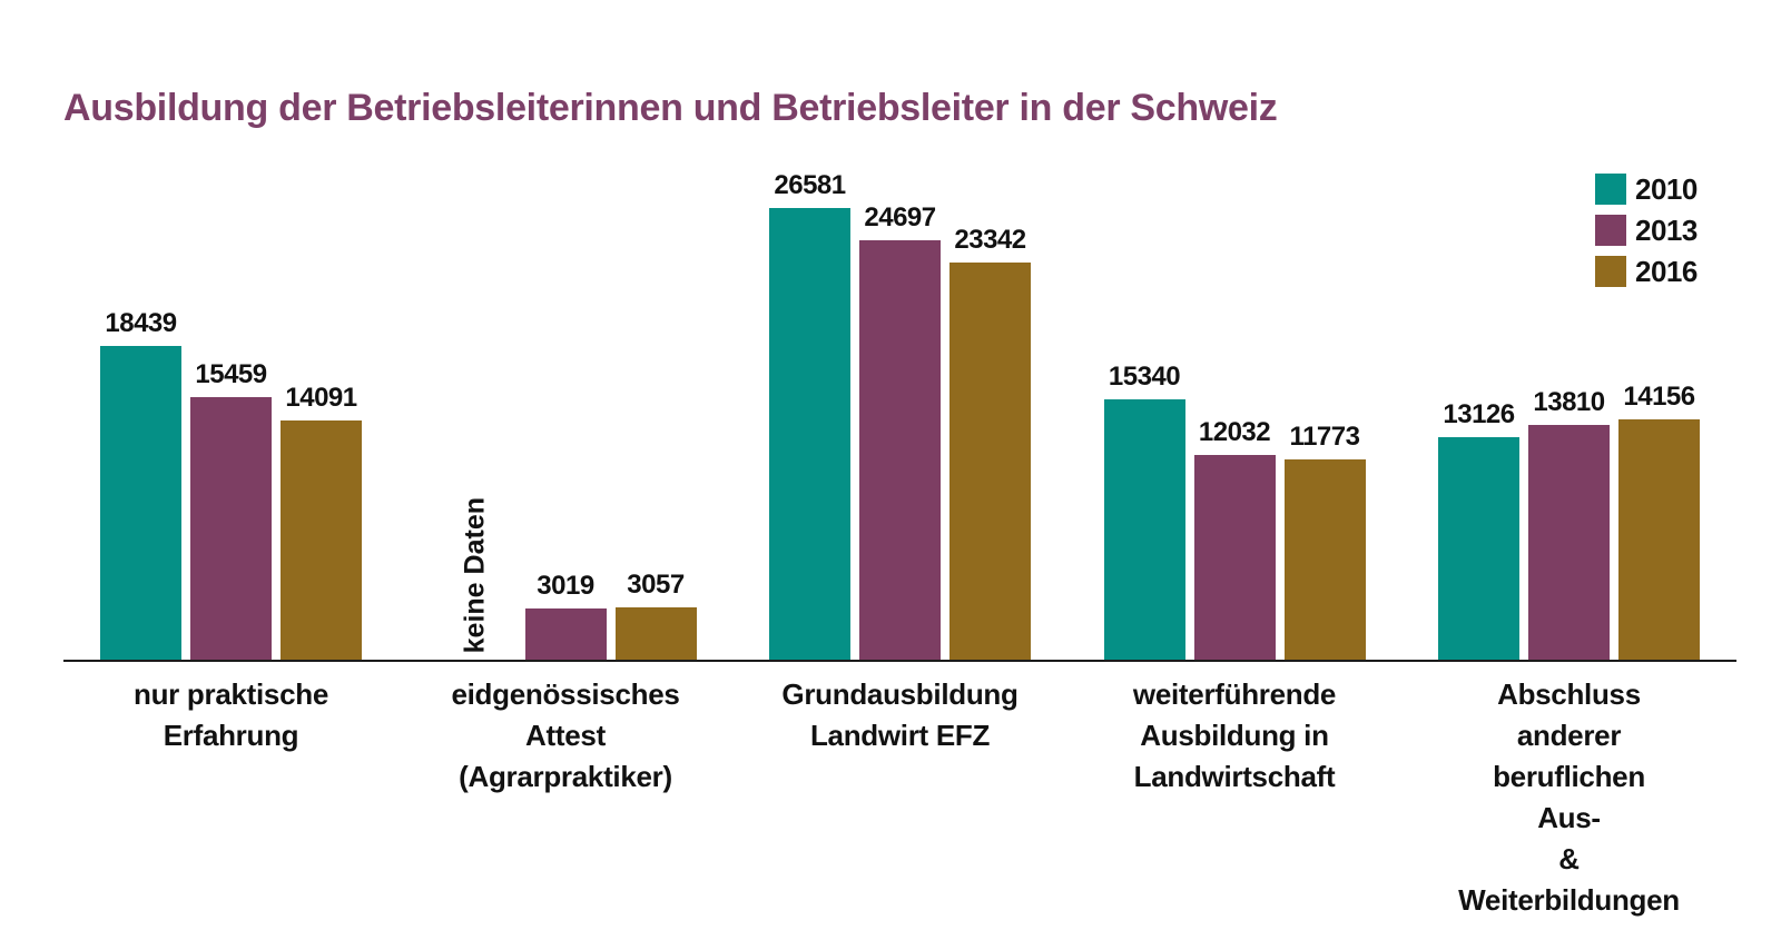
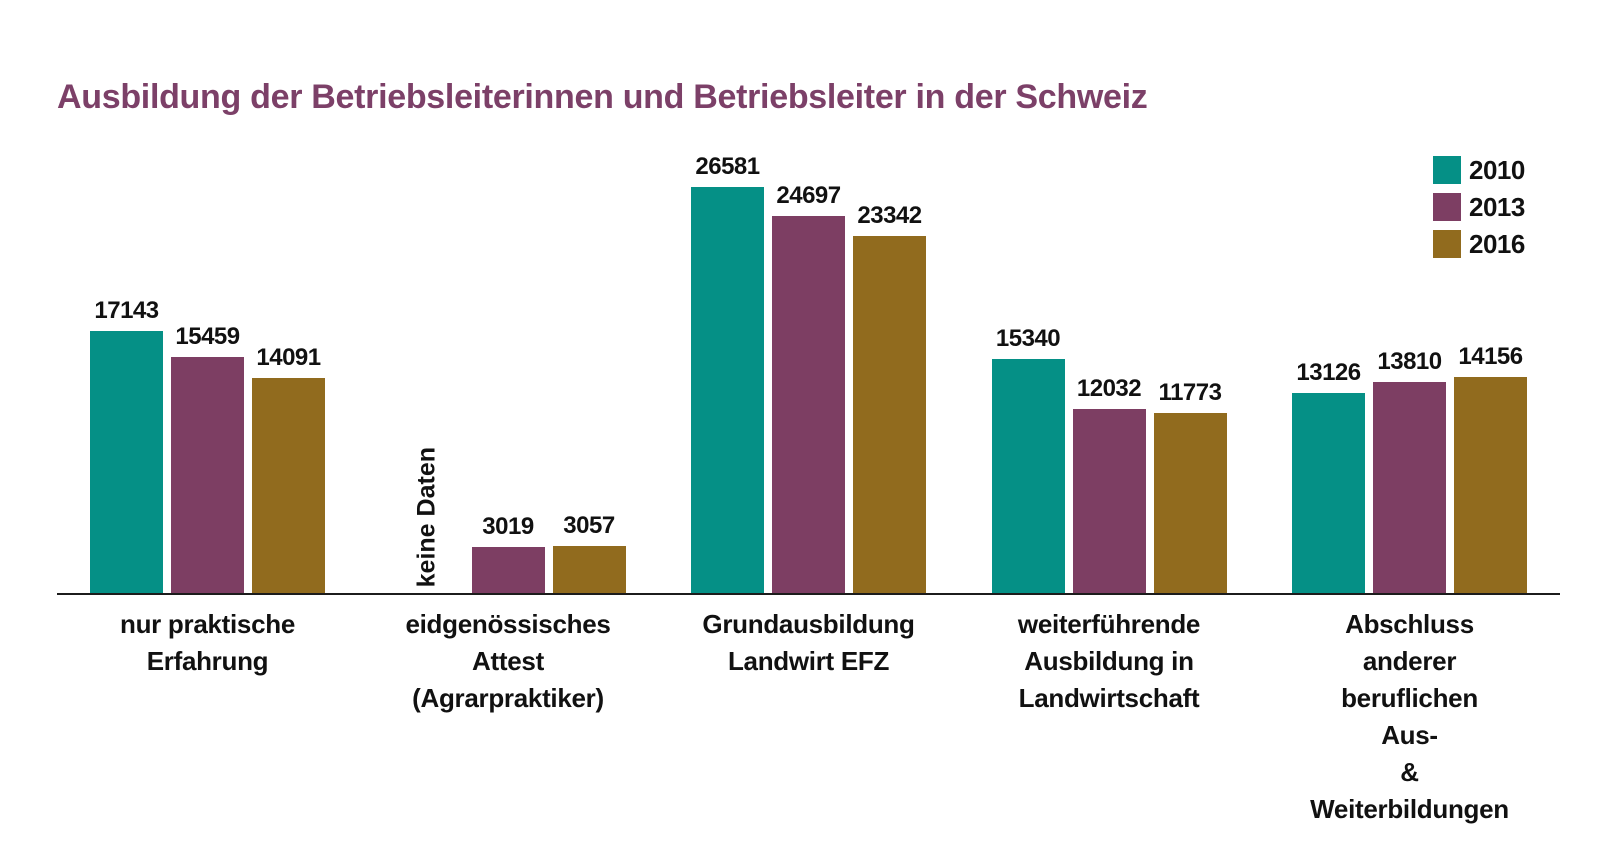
2010/nur praktische Erfahrung: 18439 -> 17143
